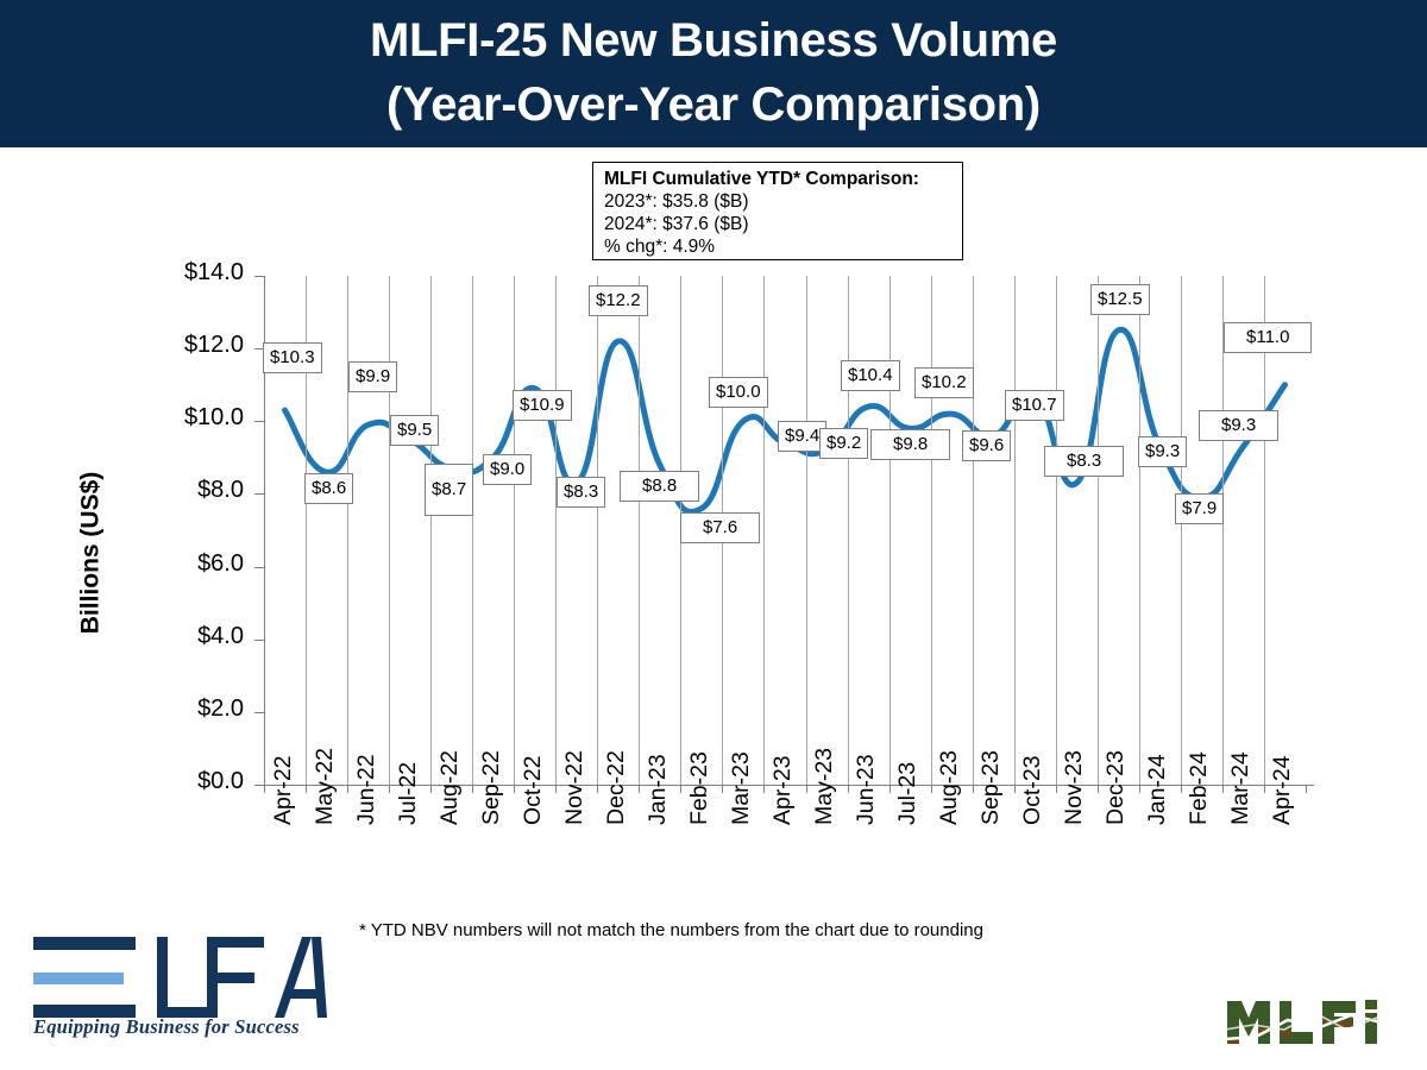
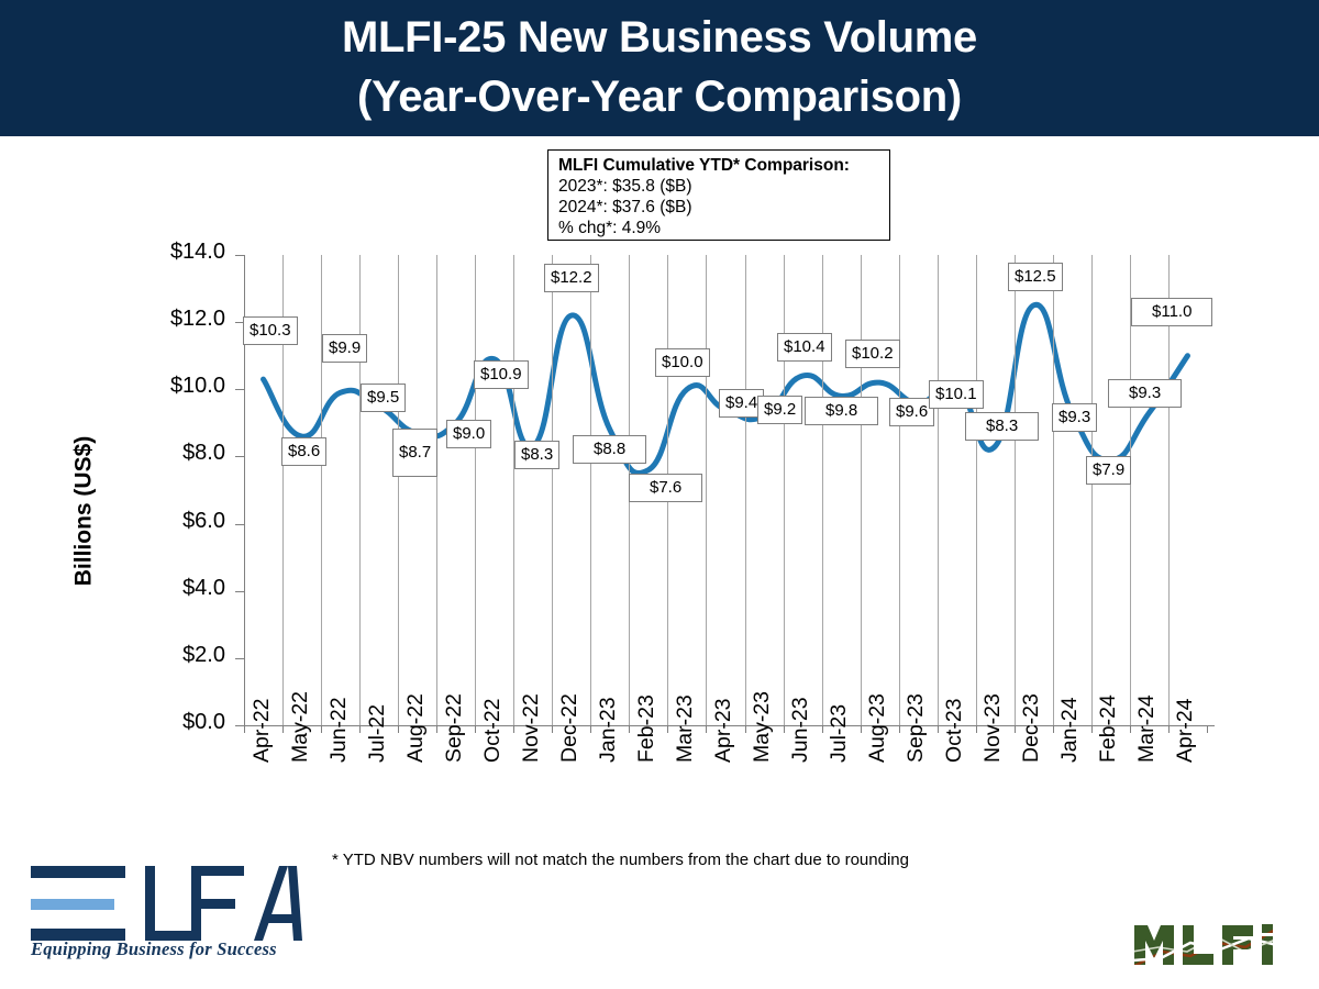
Oct-23: $10.7 -> $10.1
